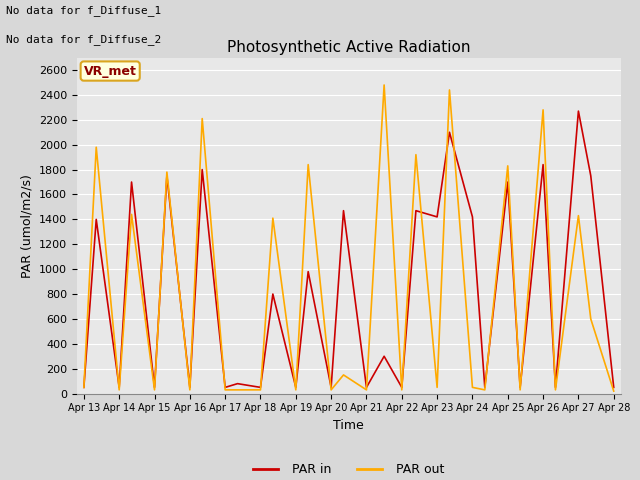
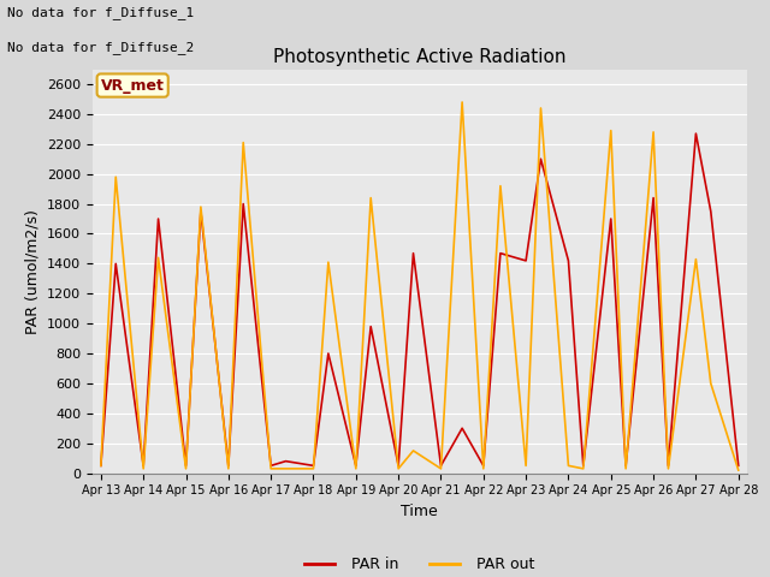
PAR out/Apr 25: 1830 -> 2290
